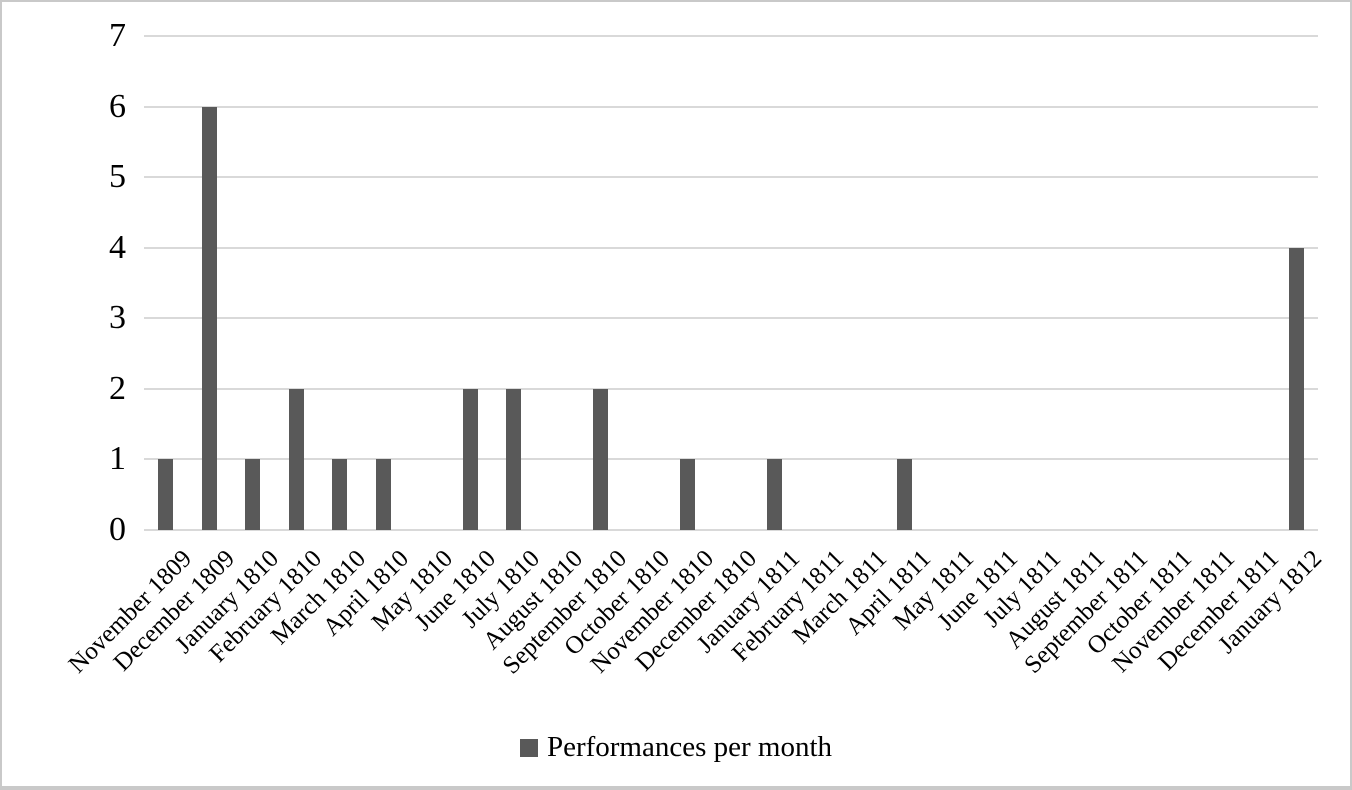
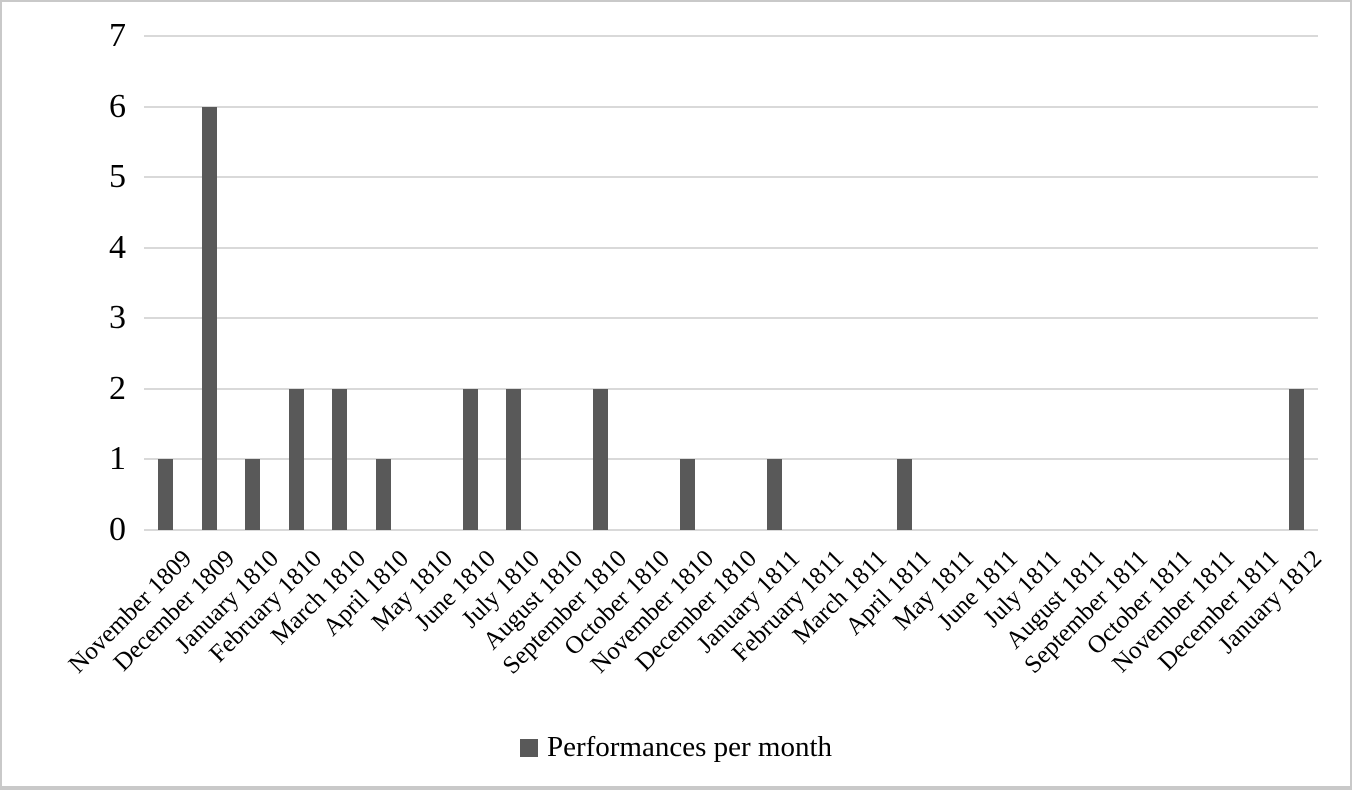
March 1810: 1 -> 2
January 1812: 4 -> 2
